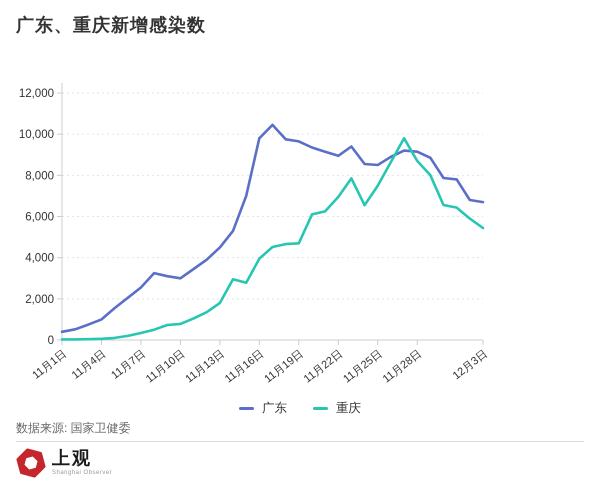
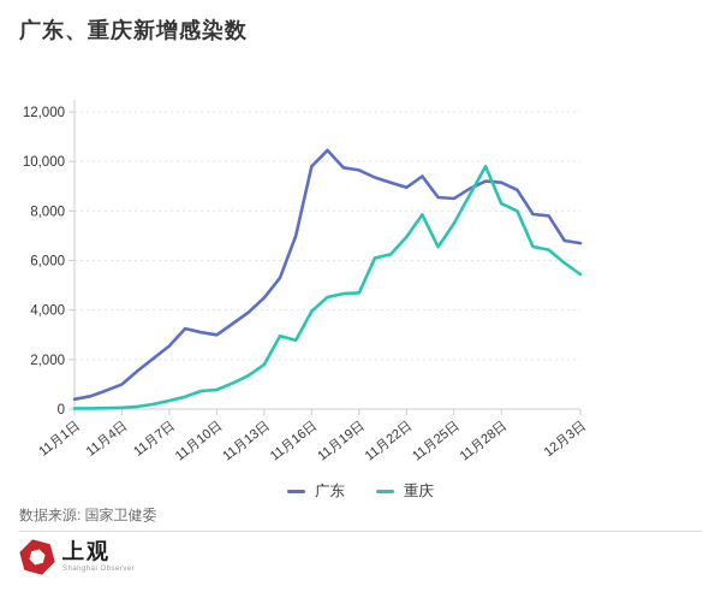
重庆/11月28日: 8700 -> 8300
